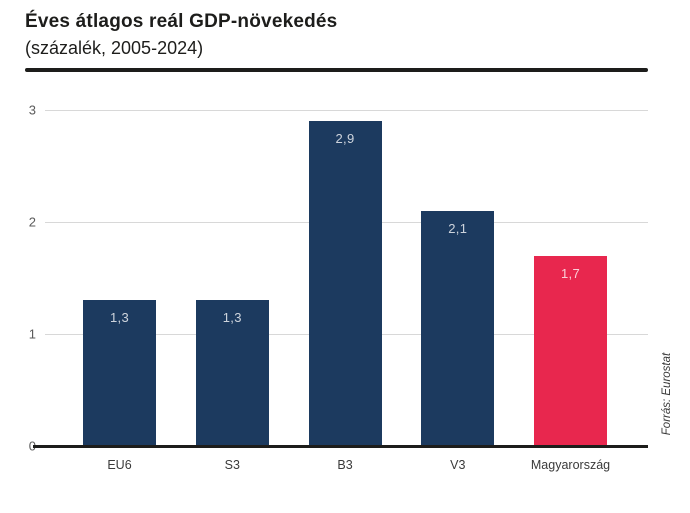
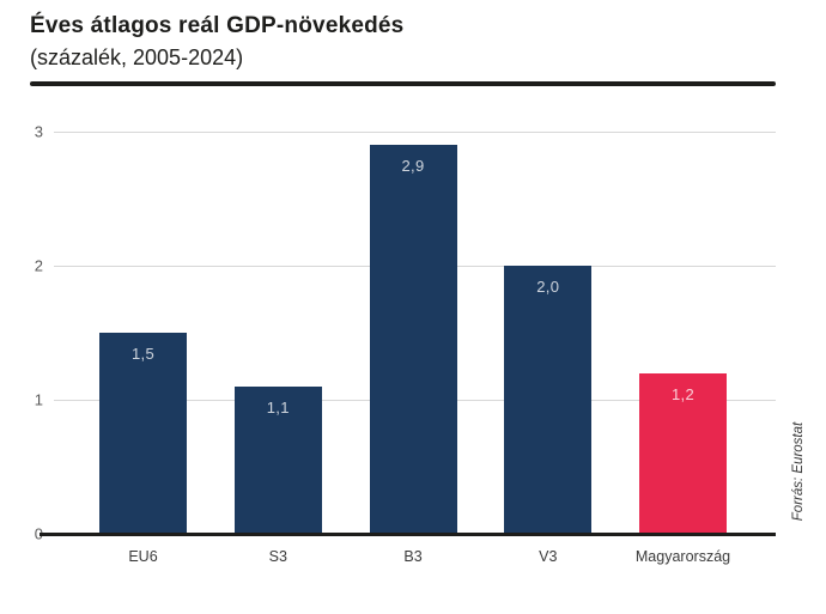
EU6: 1,3 -> 1,5
S3: 1,3 -> 1,1
V3: 2,1 -> 2,0
Magyarország: 1,7 -> 1,2
